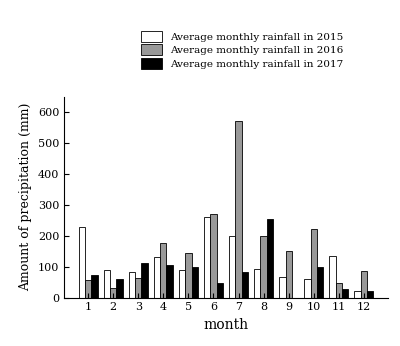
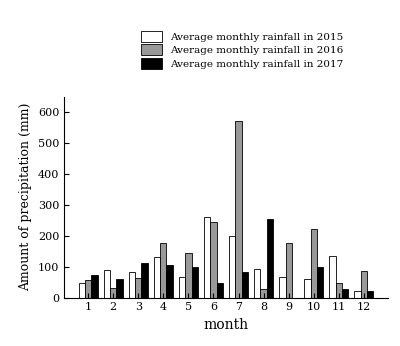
Average monthly rainfall in 2015/1: 230 -> 48
Average monthly rainfall in 2015/5: 90 -> 68
Average monthly rainfall in 2016/6: 270 -> 245
Average monthly rainfall in 2016/8: 200 -> 27
Average monthly rainfall in 2016/9: 150 -> 178
